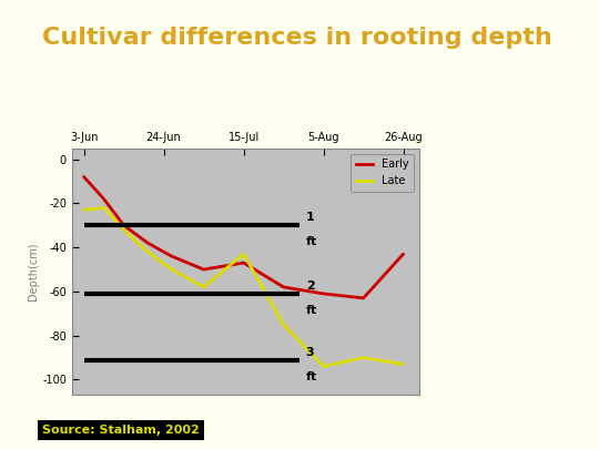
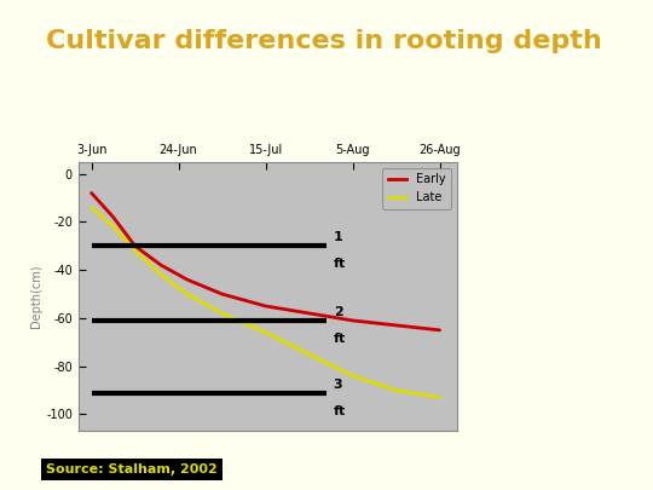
Late/3-Jun: -23 -> -14
Early/15-Jul: -47 -> -55
Late/15-Jul: -43 -> -66
Late/5-Aug: -94 -> -84
Early/26-Aug: -43 -> -65
